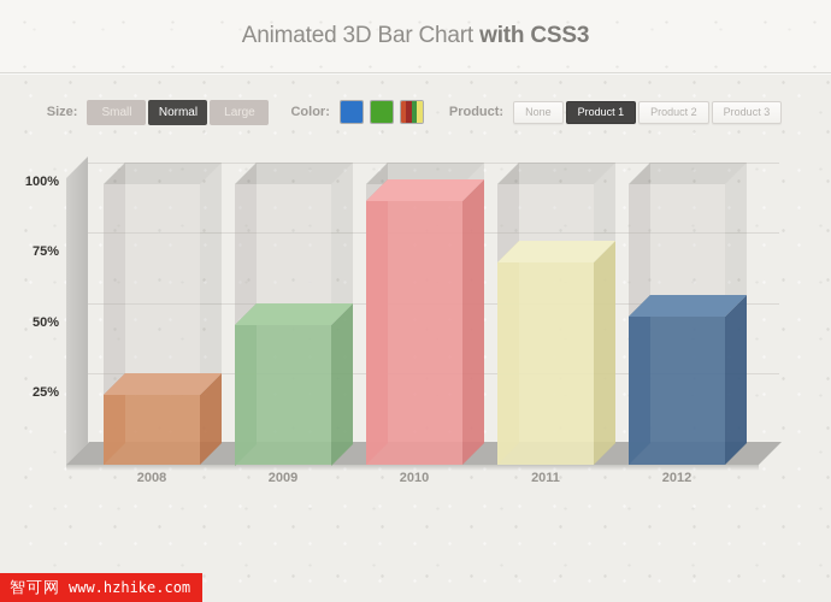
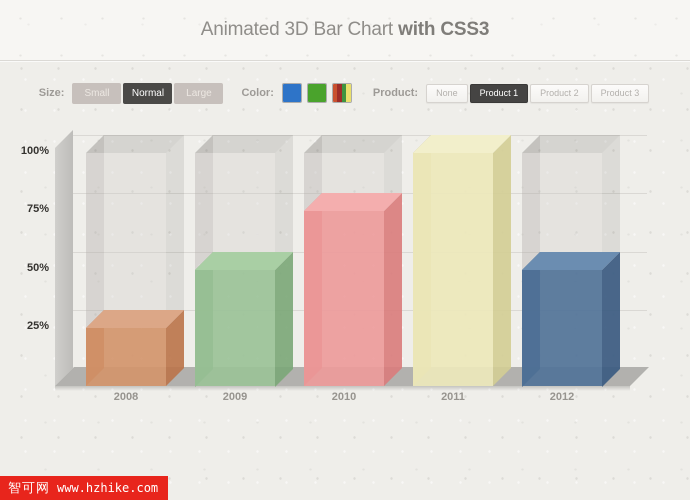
2010: 94% -> 75%
2011: 72% -> 100%
2012: 53% -> 50%
